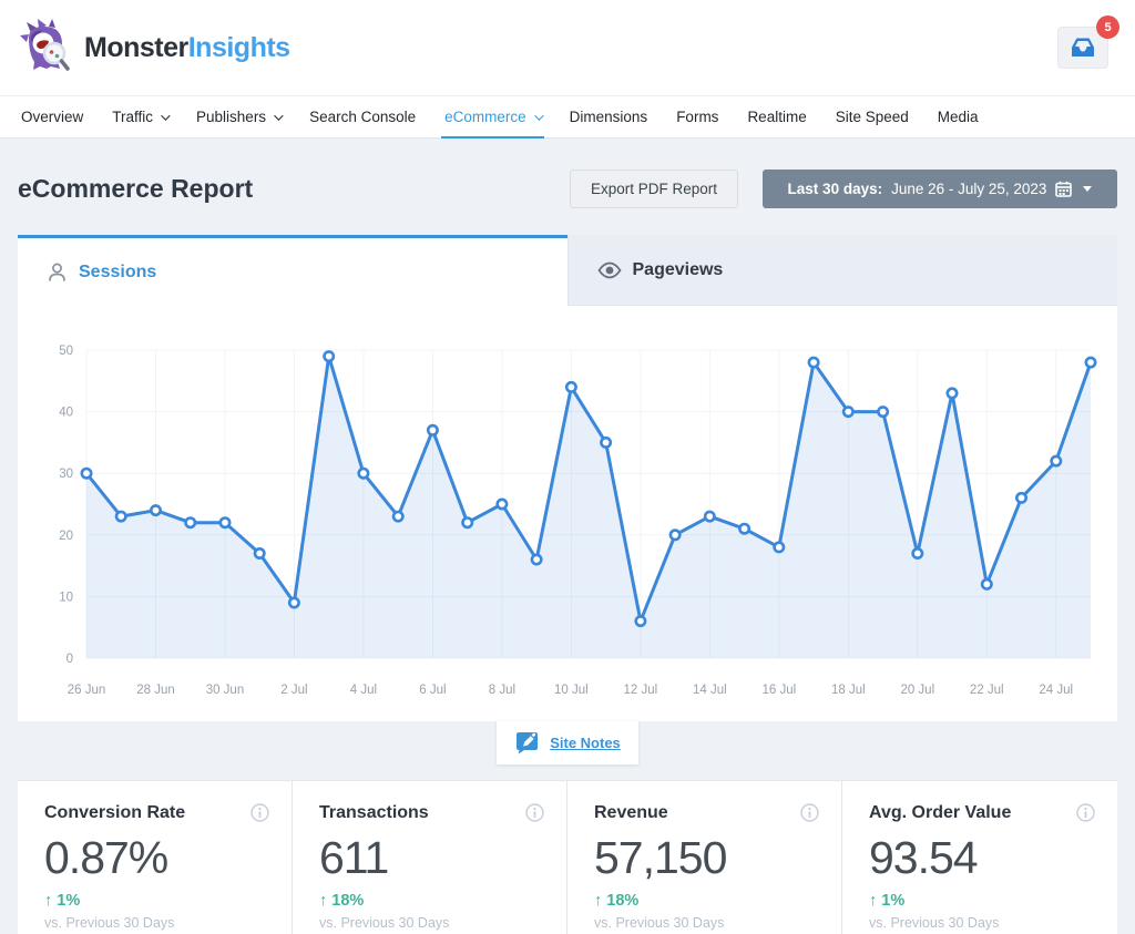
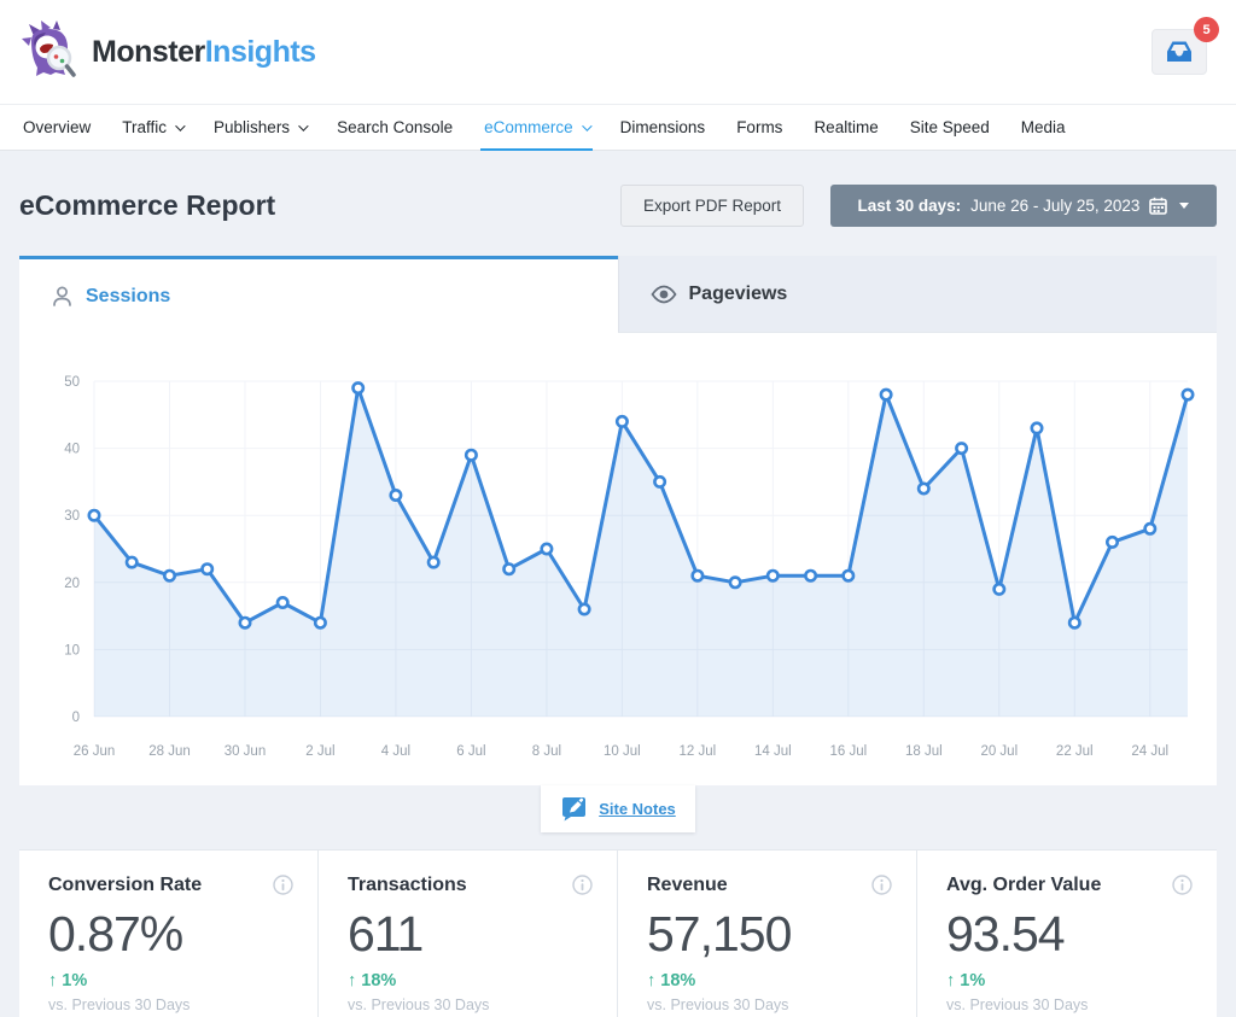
28 Jun: 24 -> 21
30 Jun: 22 -> 14
2 Jul: 9 -> 14
4 Jul: 30 -> 33
6 Jul: 37 -> 39
12 Jul: 6 -> 21
14 Jul: 23 -> 21
16 Jul: 18 -> 21
18 Jul: 40 -> 34
20 Jul: 17 -> 19
22 Jul: 12 -> 14
24 Jul: 32 -> 28
